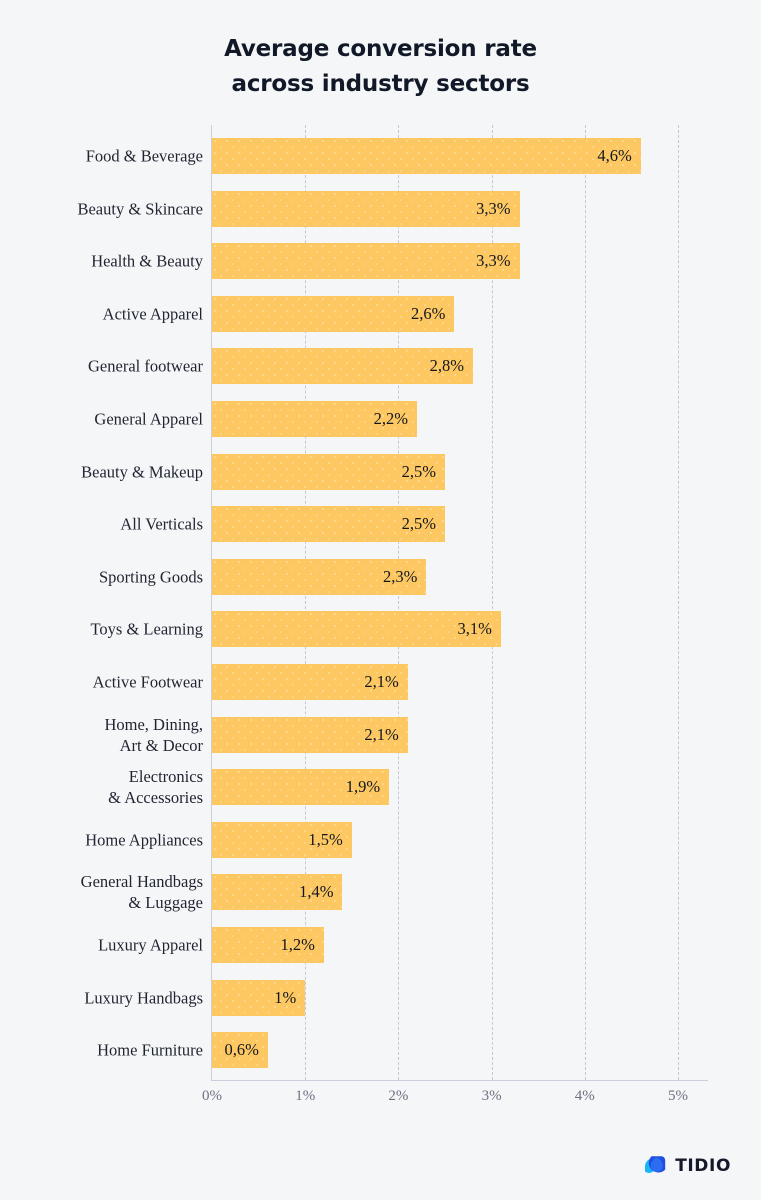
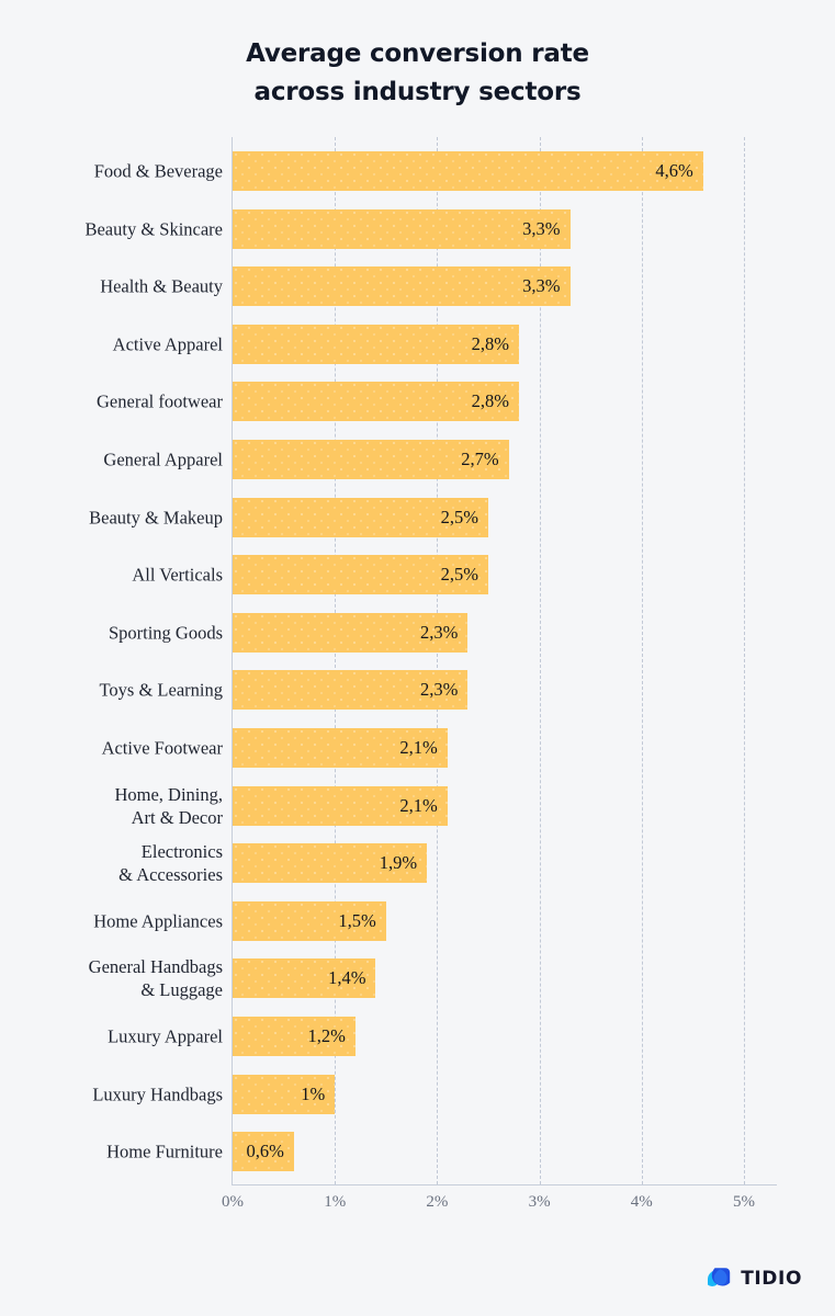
Active Apparel: 2,6% -> 2,8%
General Apparel: 2,2% -> 2,7%
Toys & Learning: 3,1% -> 2,3%
